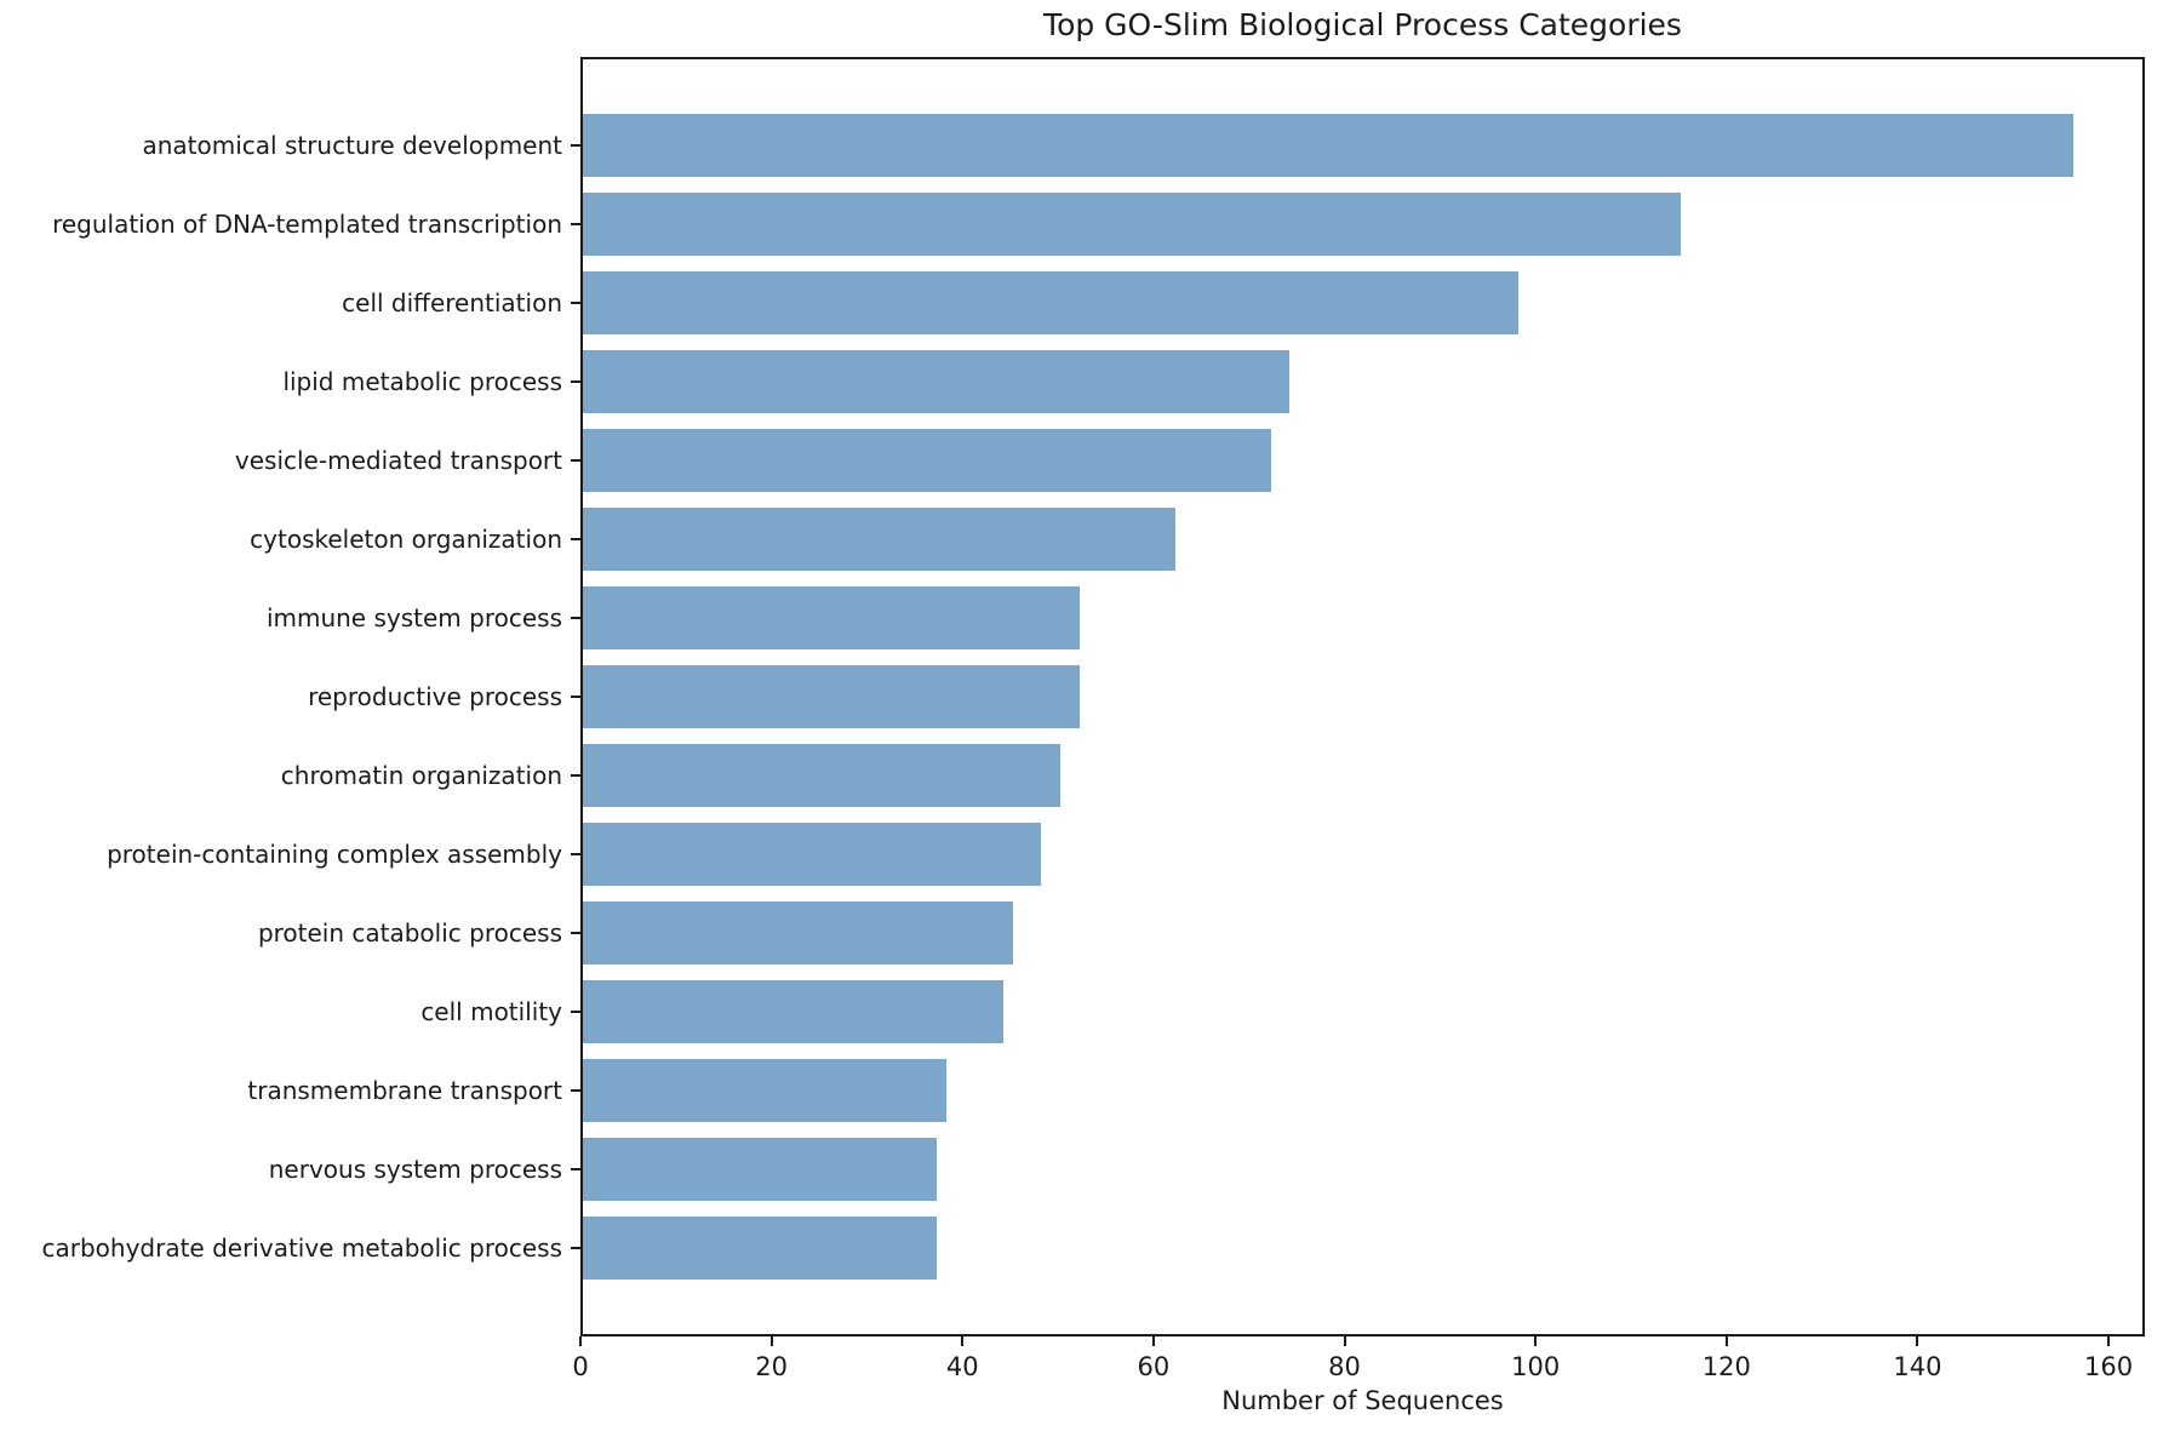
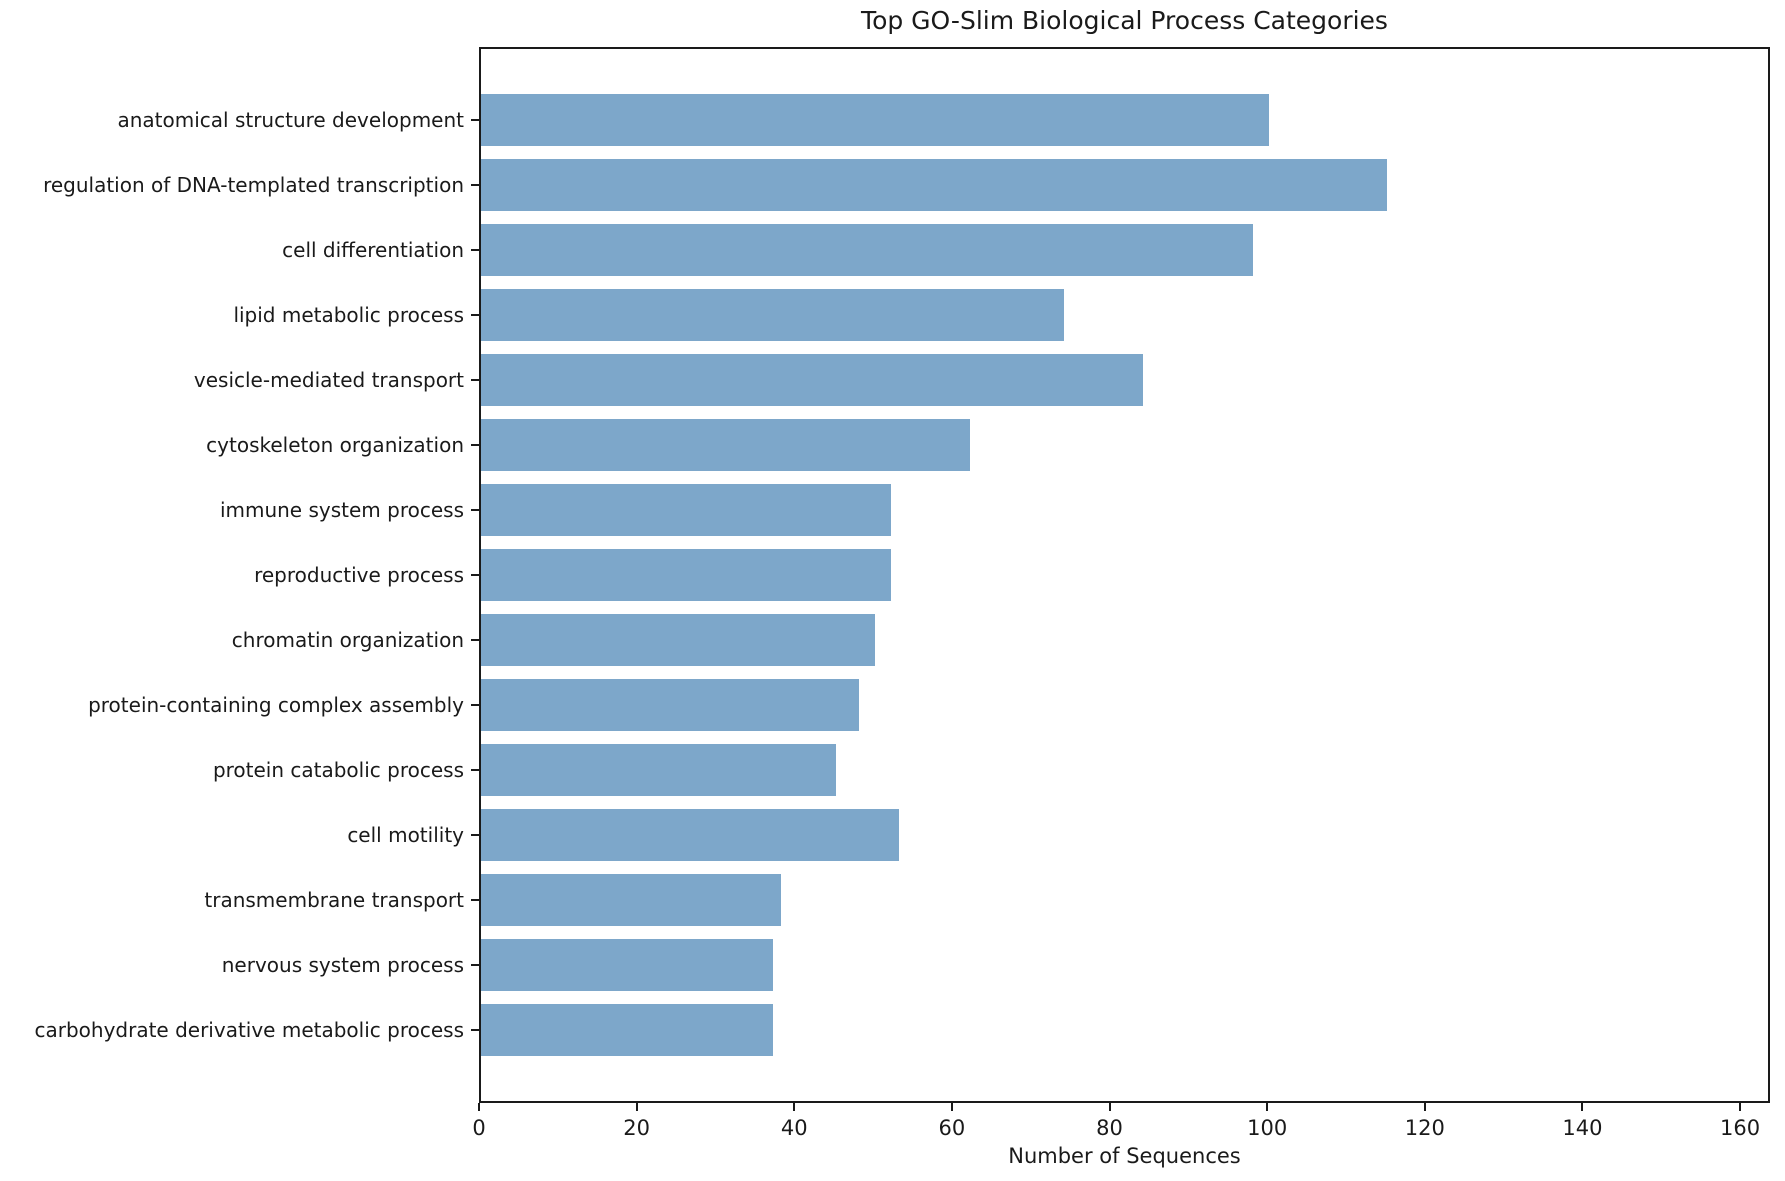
anatomical structure development: 156 -> 100
vesicle-mediated transport: 72 -> 84
cell motility: 44 -> 53
